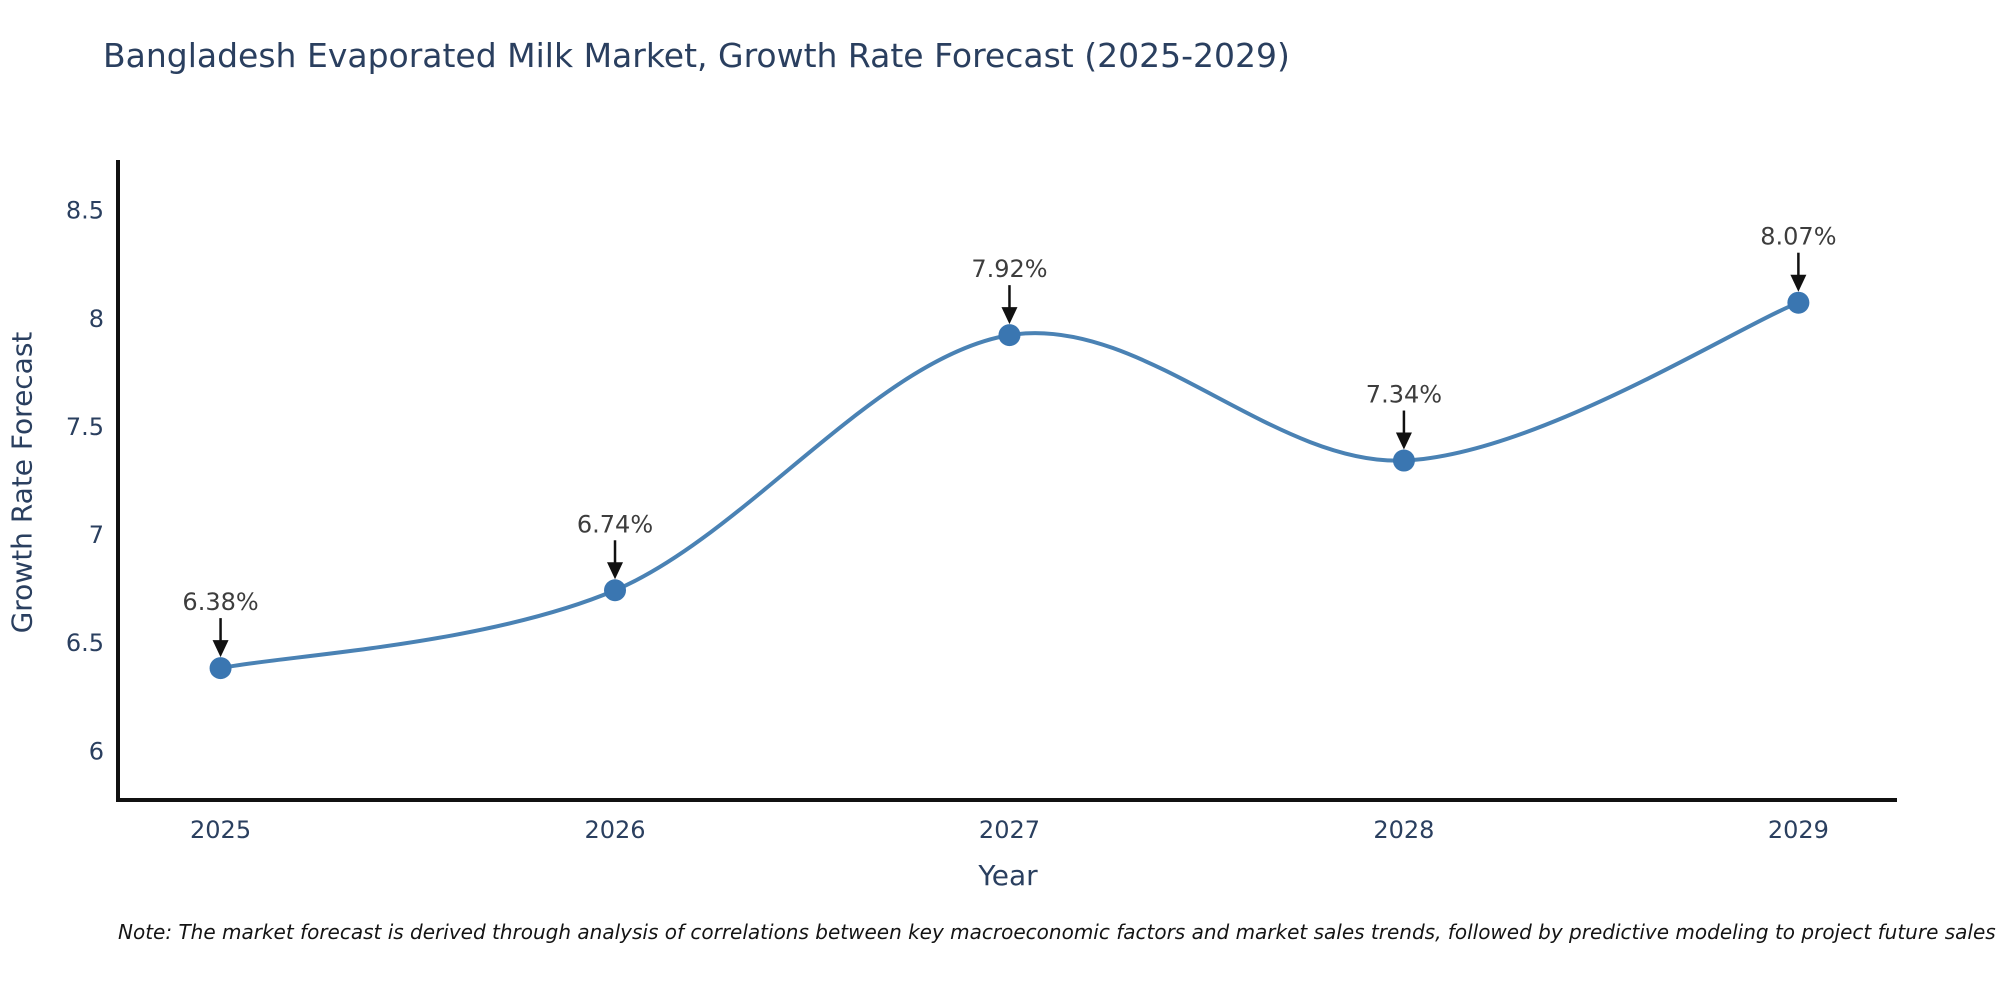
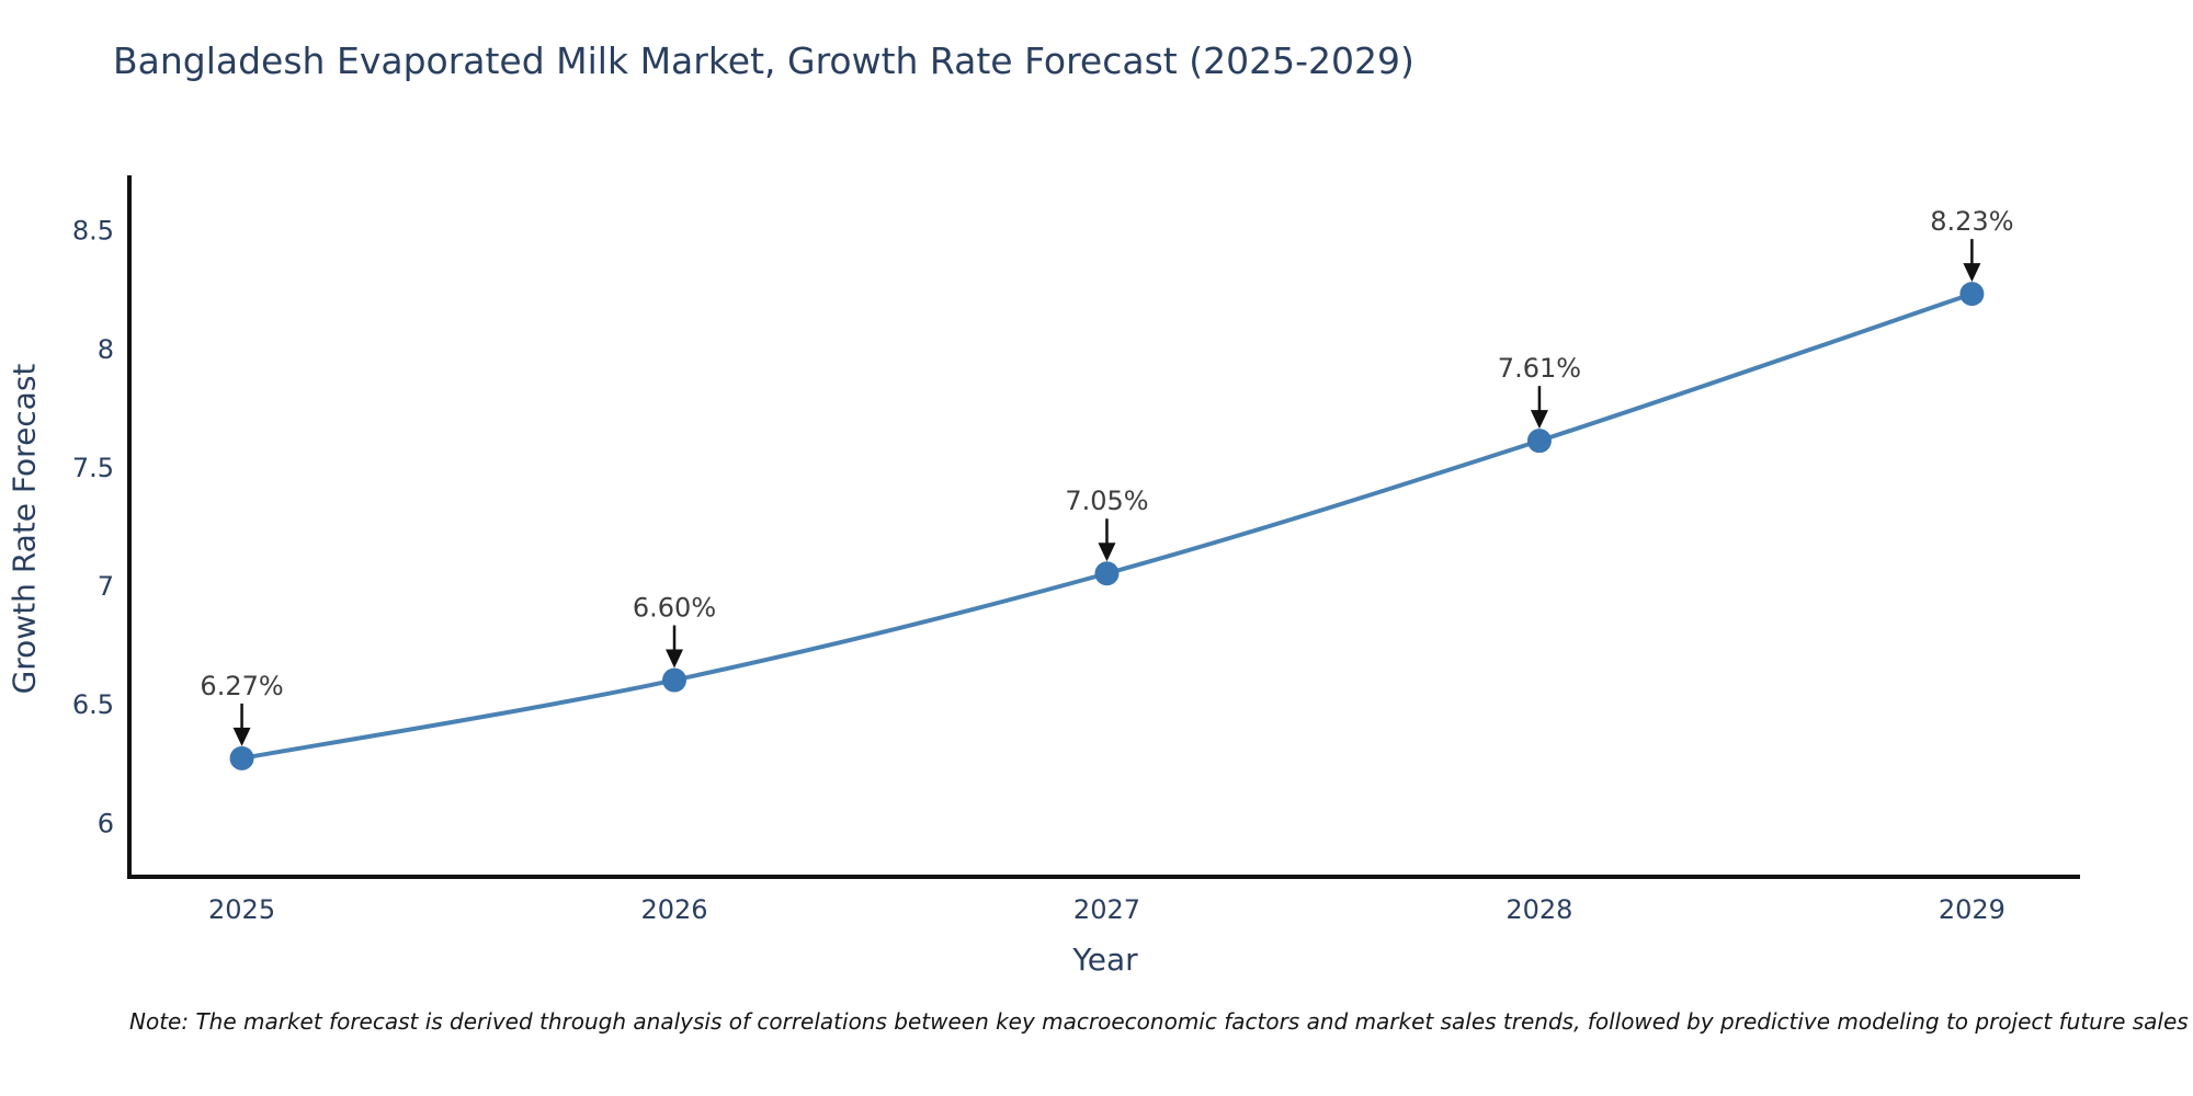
2025: 6.38% -> 6.27%
2026: 6.74% -> 6.60%
2027: 7.92% -> 7.05%
2028: 7.34% -> 7.61%
2029: 8.07% -> 8.23%
